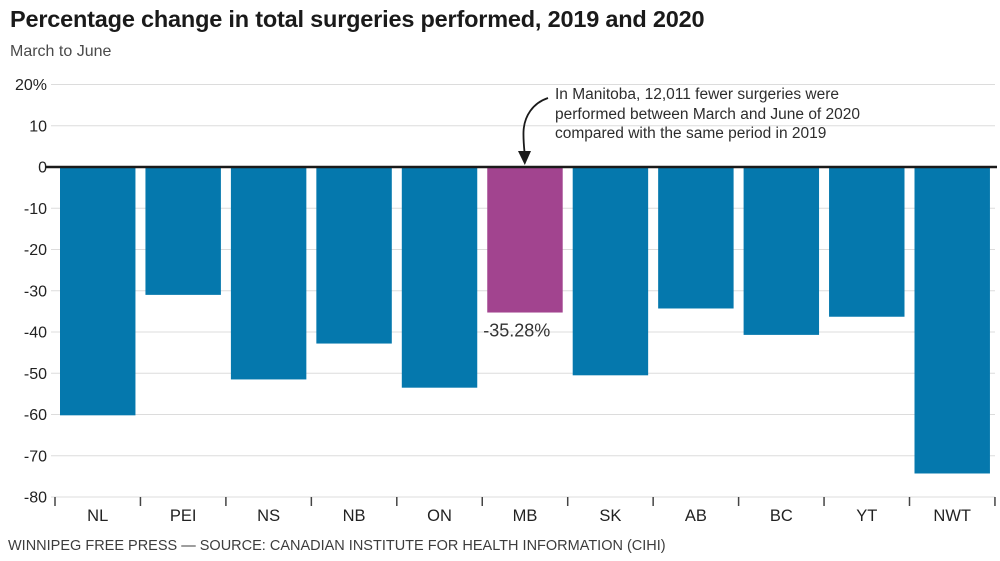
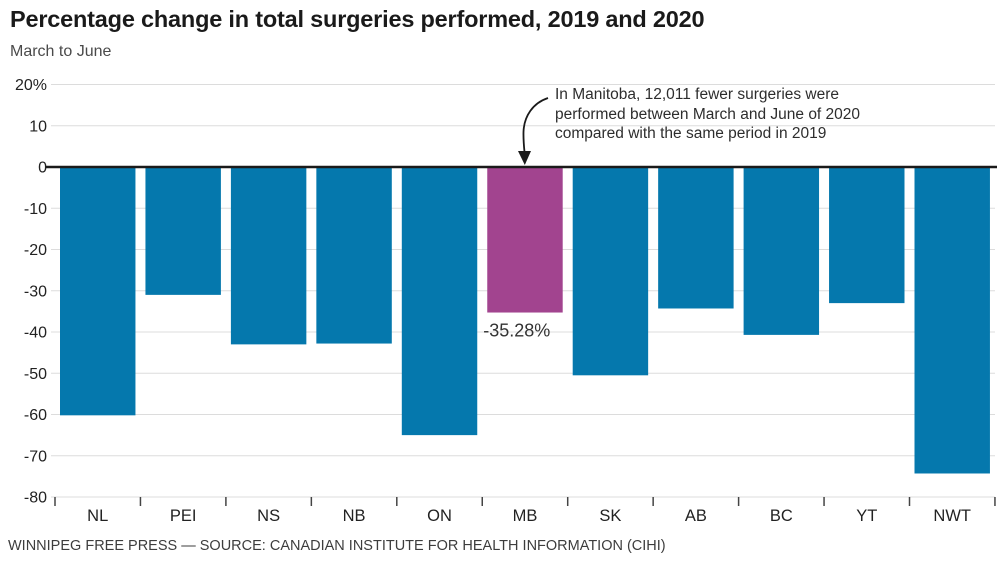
NS: -52% -> -43%
ON: -54% -> -65%
YT: -36% -> -33%
